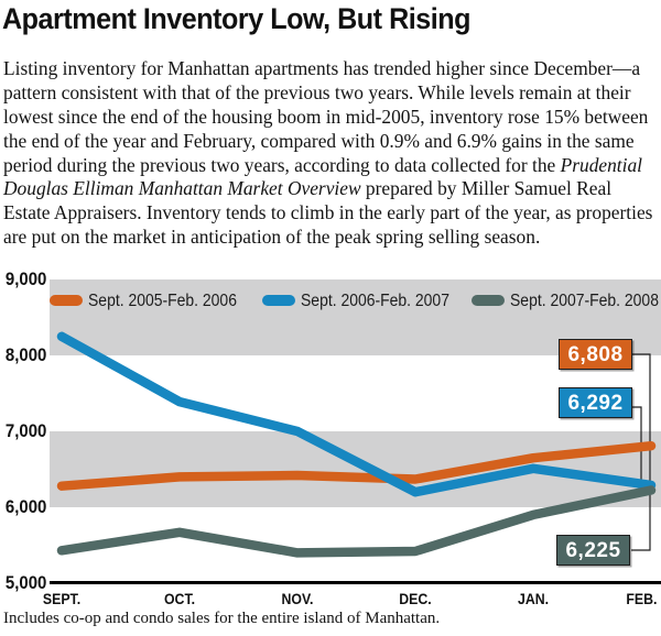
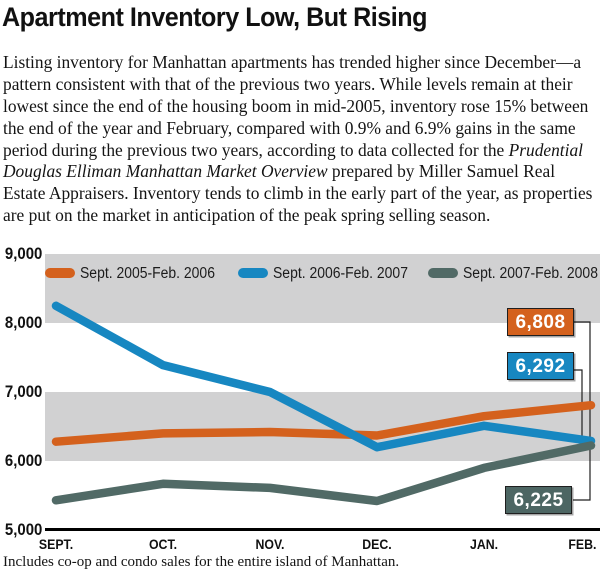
Sept. 2007-Feb. 2008/NOV.: 5400 -> 5600
